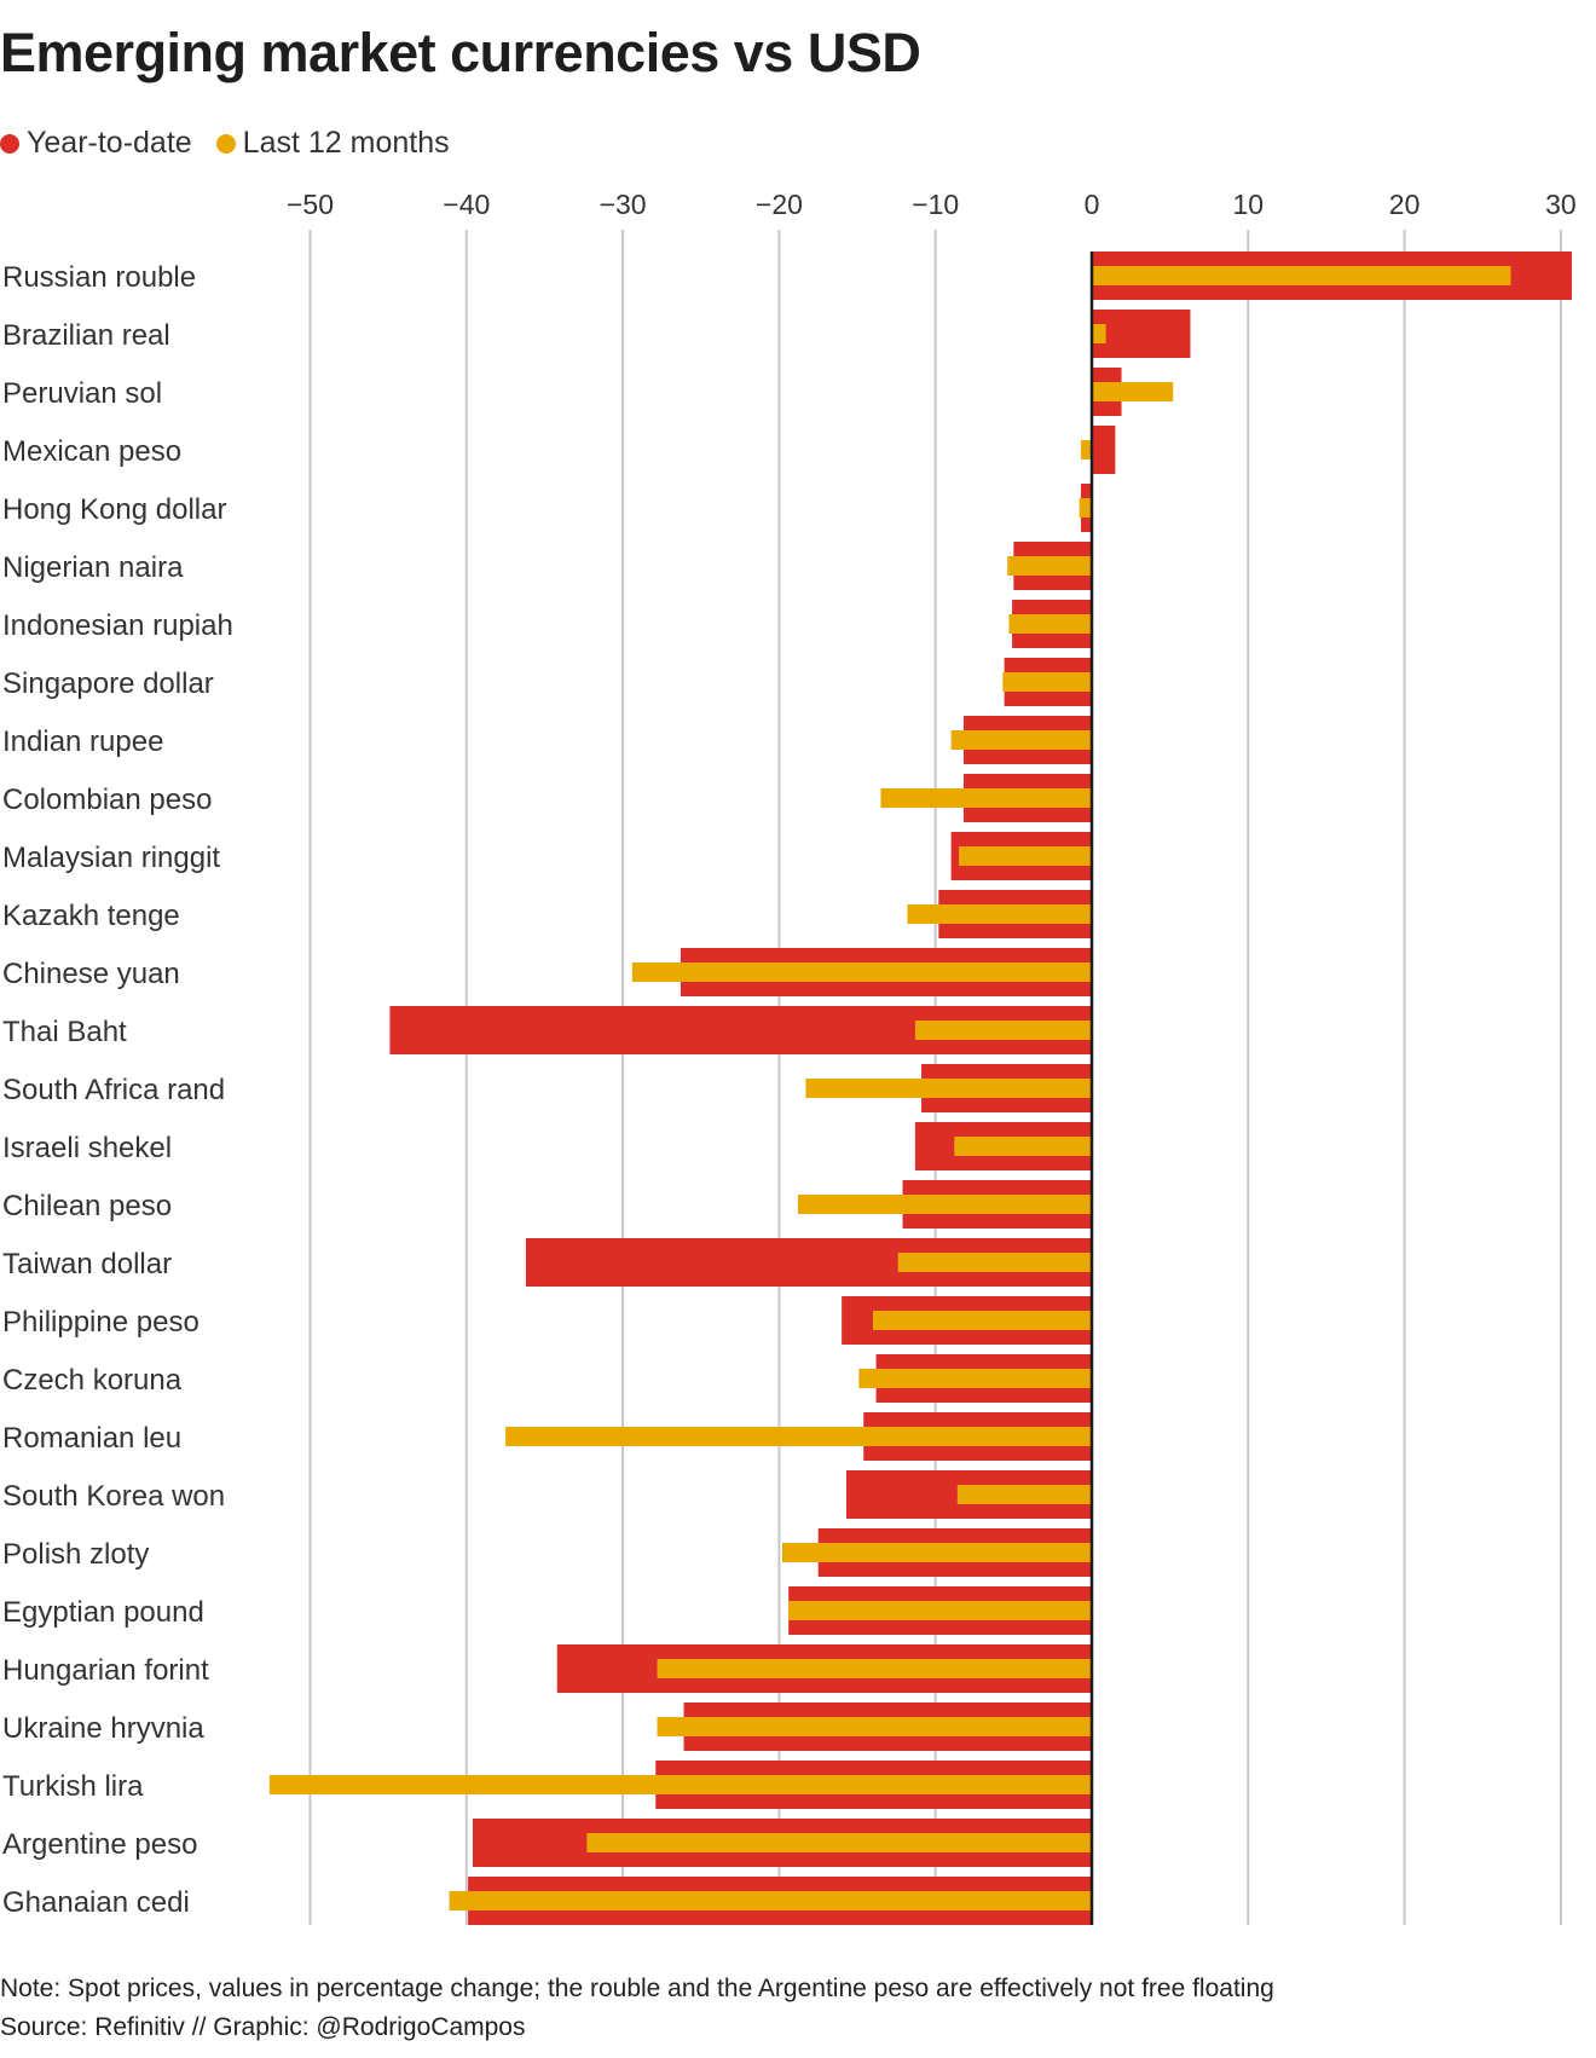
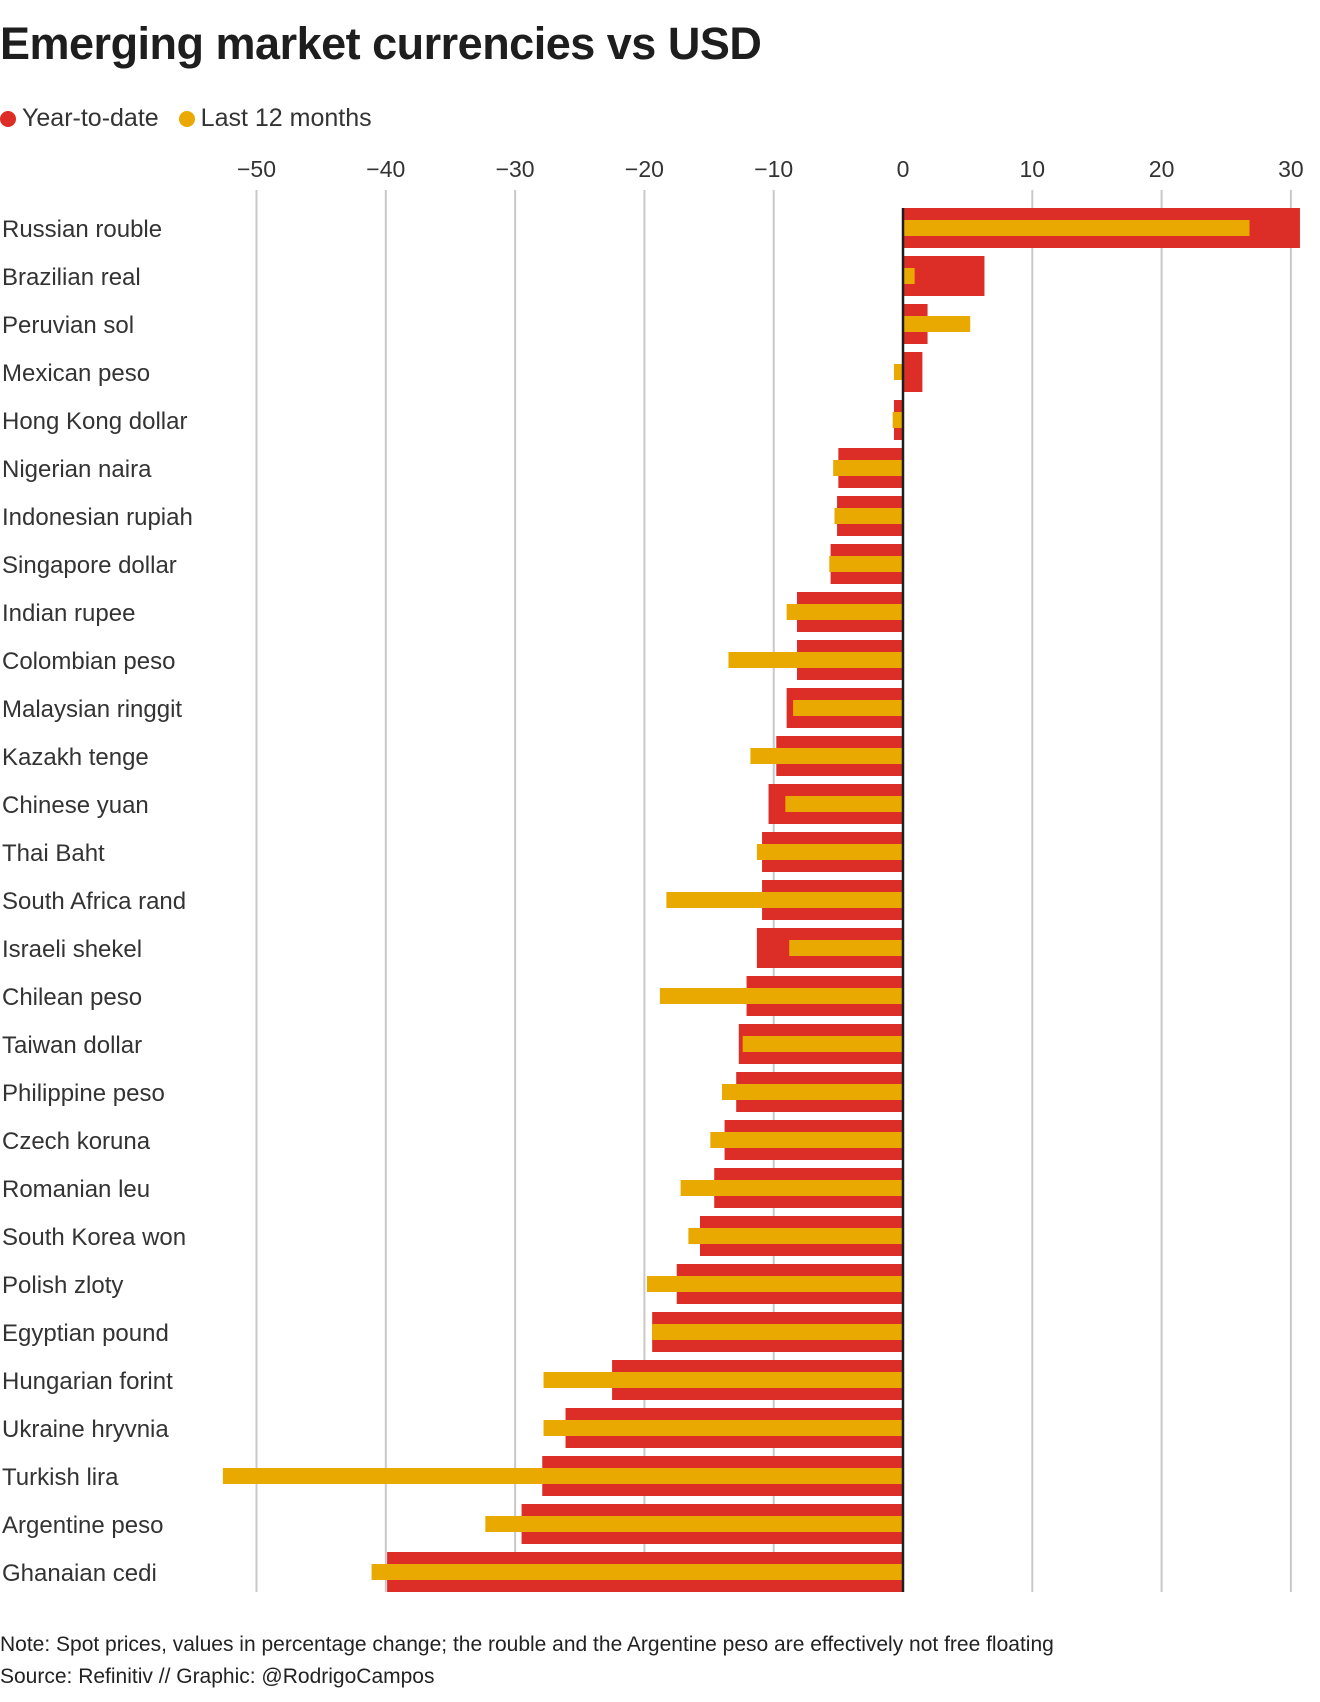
Year-to-date/Chinese yuan: -26.3 -> -10.4
Last 12 months/Chinese yuan: -29.4 -> -9.1
Year-to-date/Thai Baht: -44.9 -> -10.9
Year-to-date/Taiwan dollar: -36.2 -> -12.7
Year-to-date/Philippine peso: -16.0 -> -12.9
Last 12 months/Romanian leu: -37.5 -> -17.2
Last 12 months/South Korea won: -8.6 -> -16.6
Year-to-date/Hungarian forint: -34.2 -> -22.5
Year-to-date/Argentine peso: -39.6 -> -29.5
